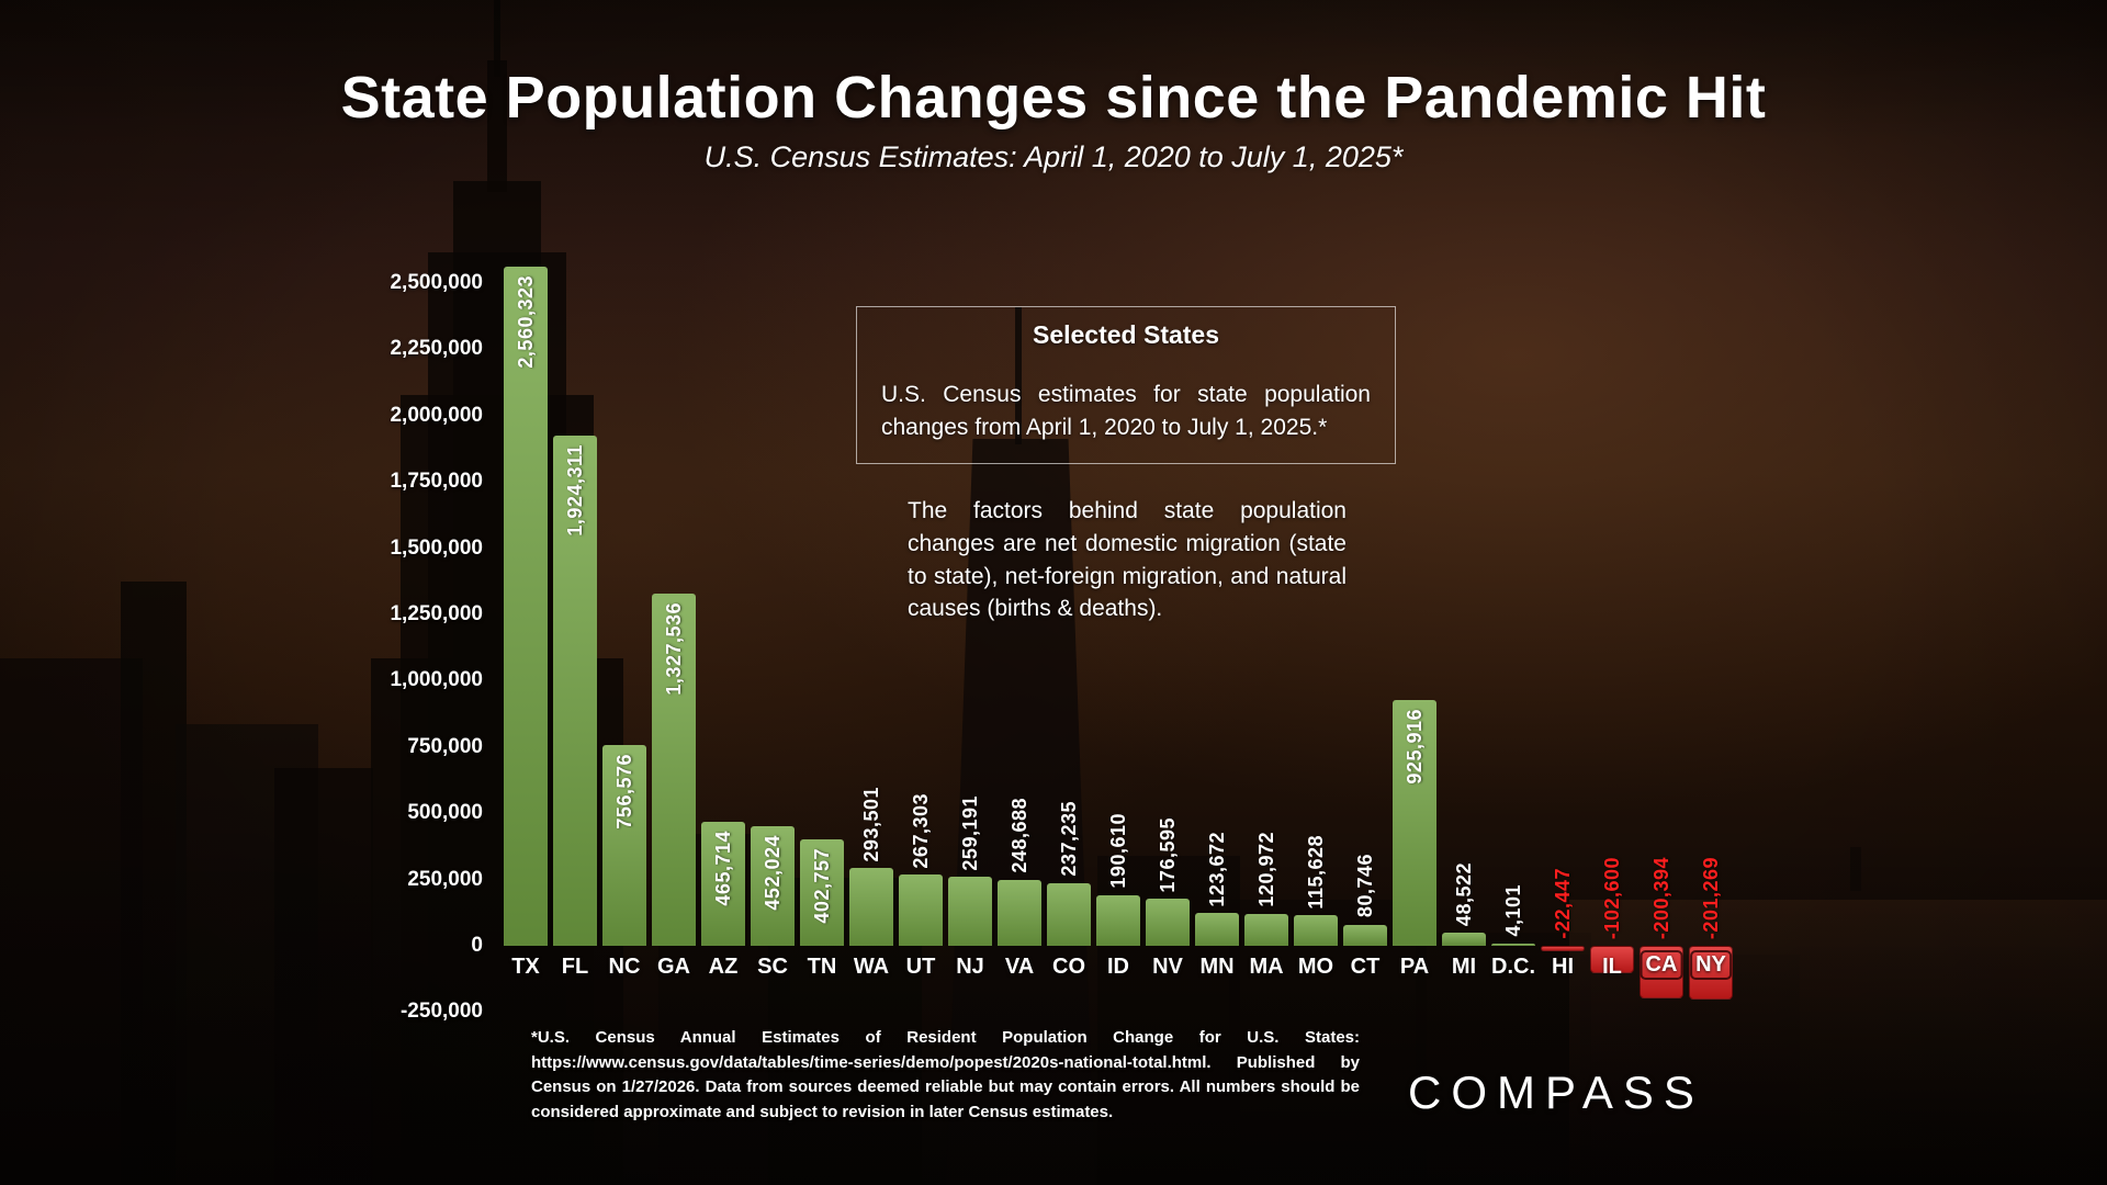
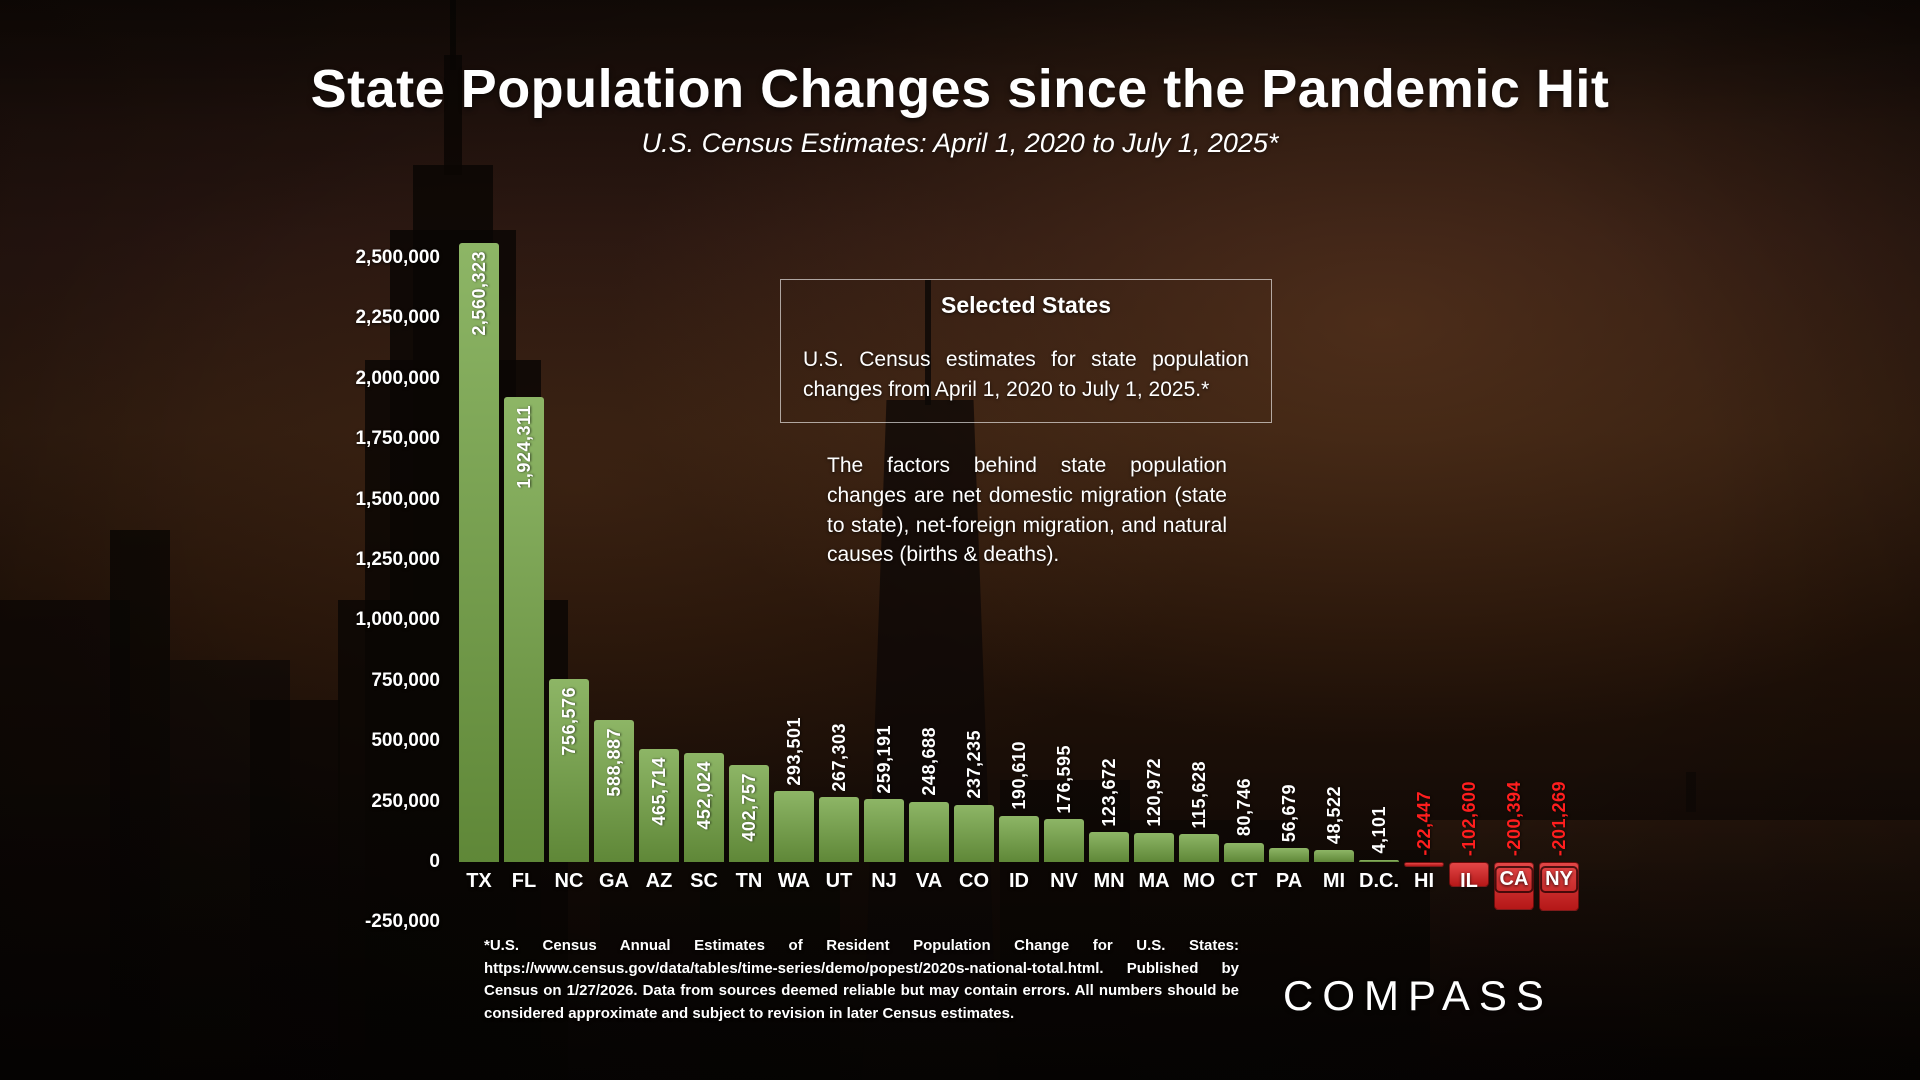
GA: 1,327,536 -> 588,887
PA: 925,916 -> 56,679
